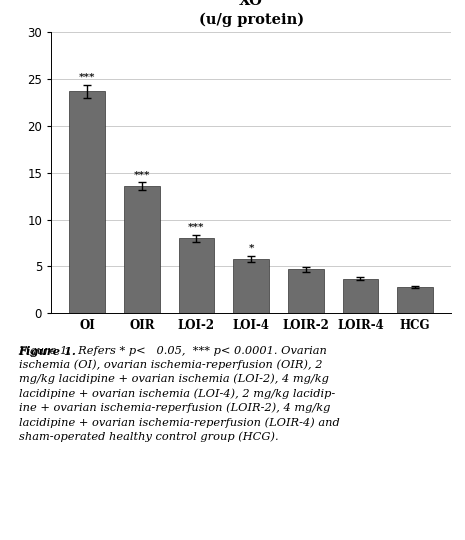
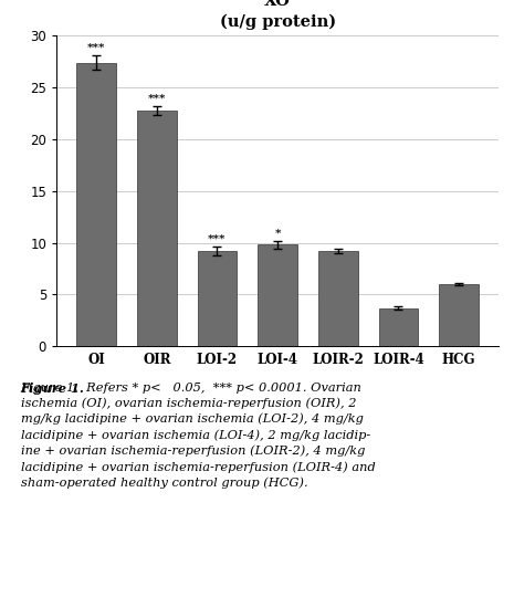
OI: 23.7 -> 27.4
OIR: 13.6 -> 22.8
LOI-2: 8.0 -> 9.2
LOI-4: 5.8 -> 9.8
LOIR-2: 4.7 -> 9.2
HCG: 2.8 -> 6.0
